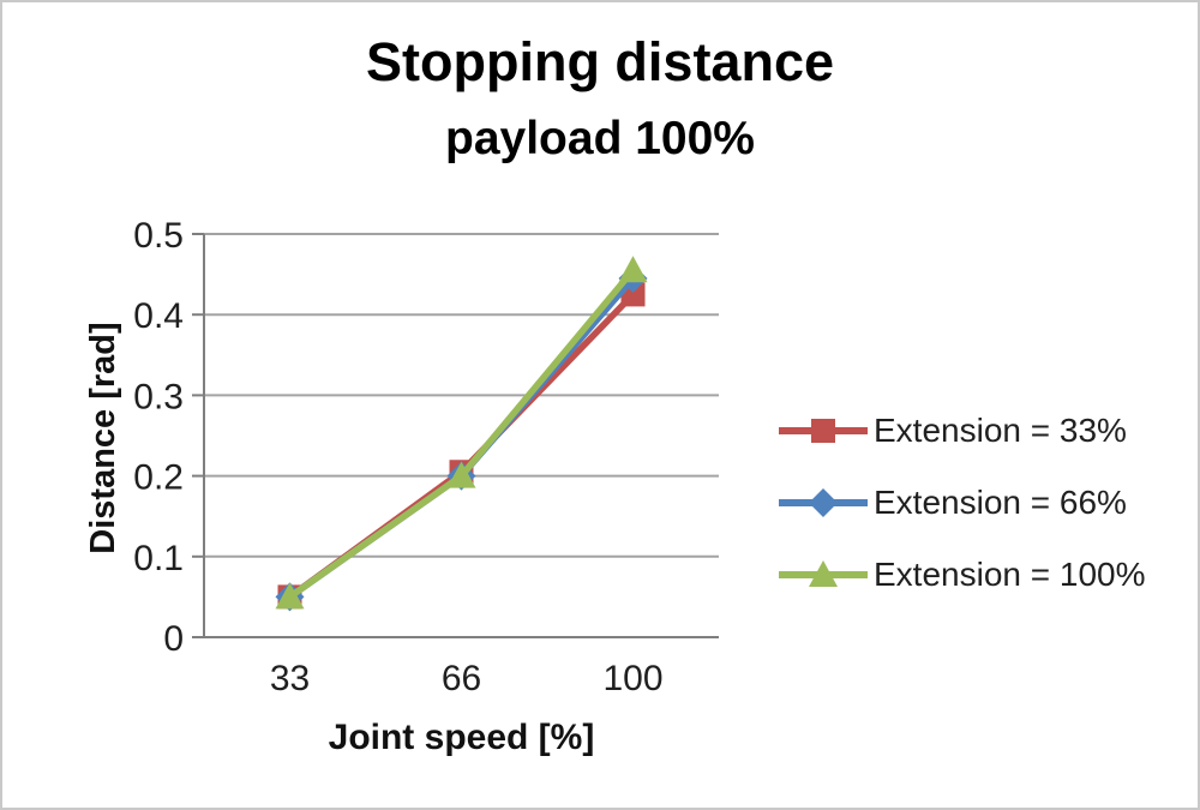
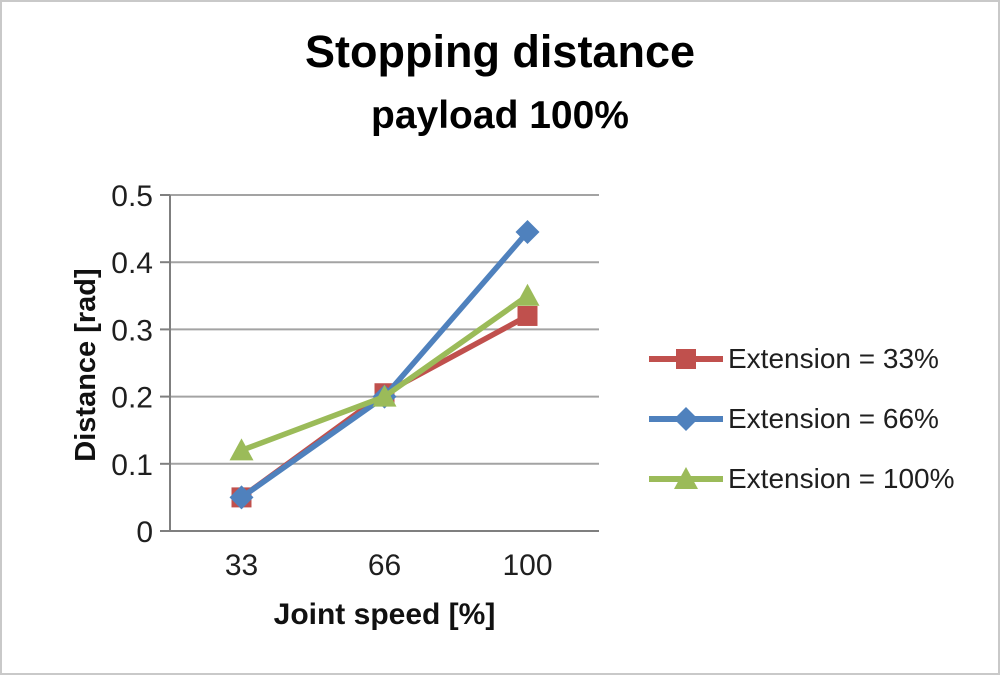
Extension = 100%/33: 0.05 -> 0.12
Extension = 33%/100: 0.42 -> 0.32
Extension = 100%/100: 0.46 -> 0.35
